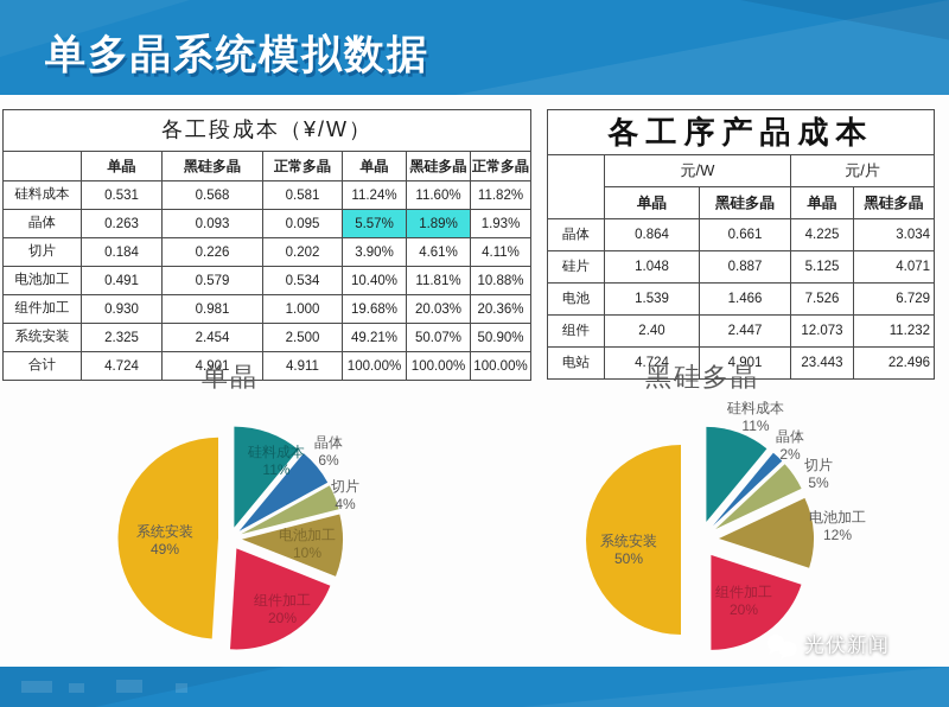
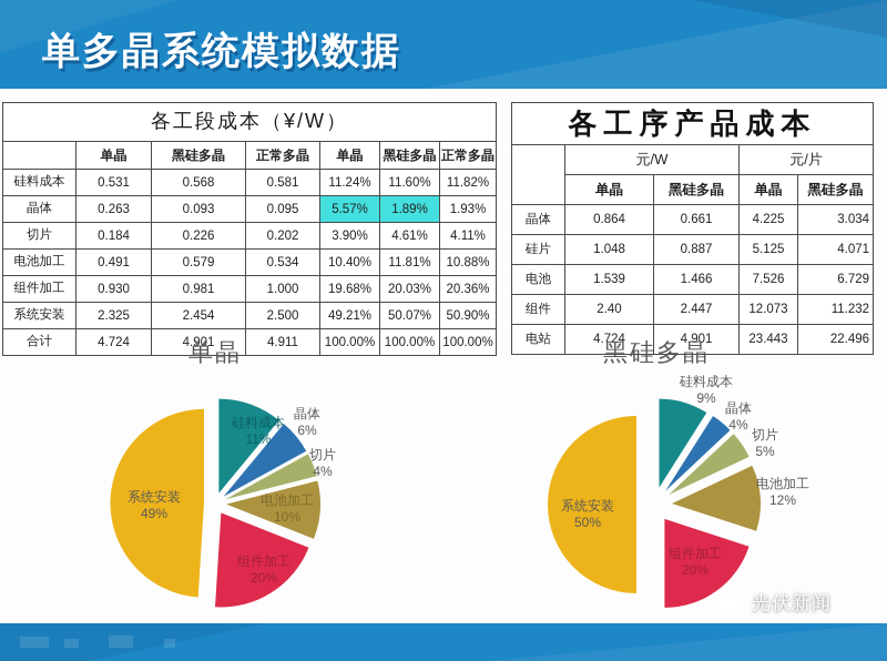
黑硅多晶/硅料成本: 11% -> 9%
黑硅多晶/晶体: 2% -> 4%
